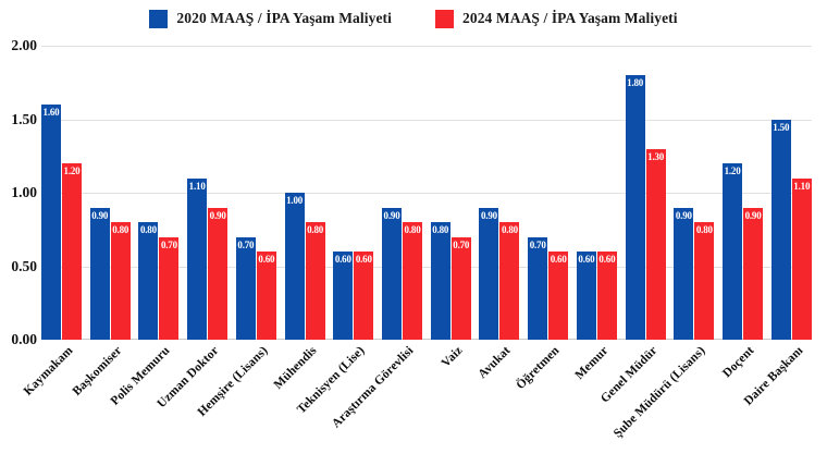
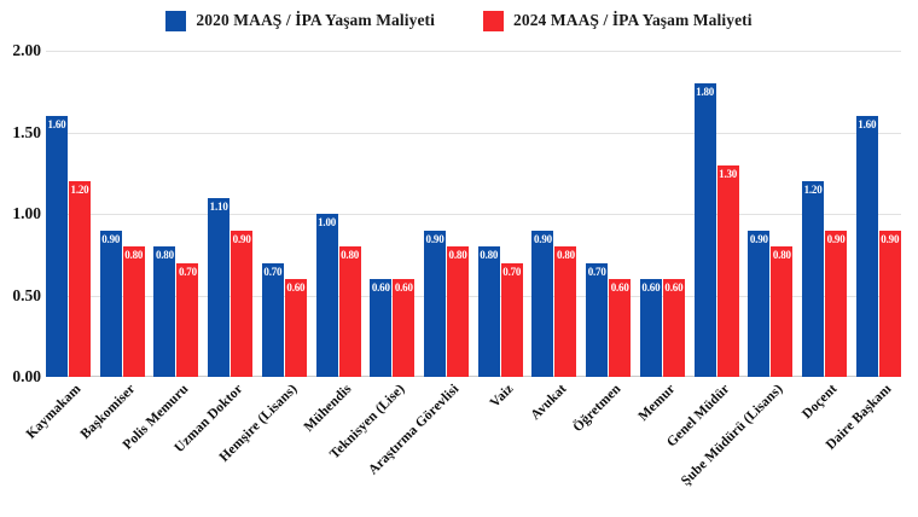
2020 MAAŞ / İPA Yaşam Maliyeti/Daire Başkanı: 1.50 -> 1.60
2024 MAAŞ / İPA Yaşam Maliyeti/Daire Başkanı: 1.10 -> 0.90
